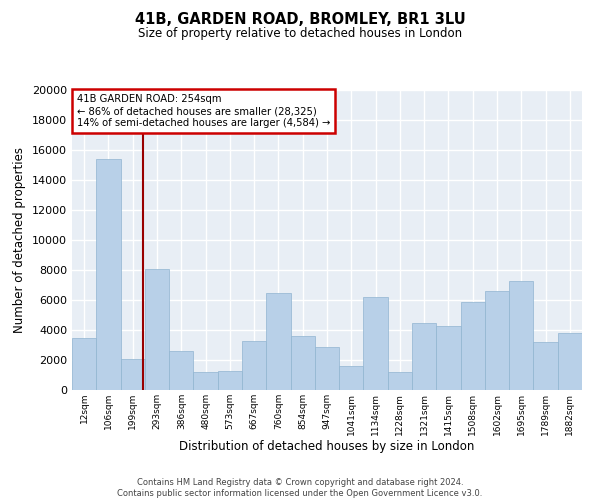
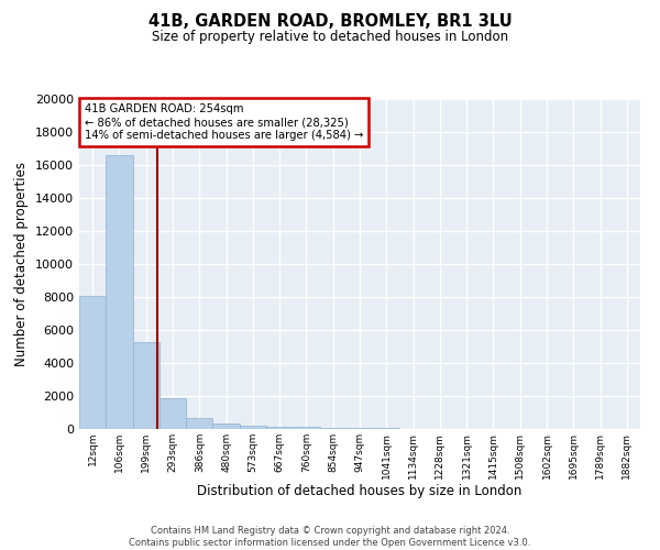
12sqm: 3500 -> 8100
106sqm: 15400 -> 16600
199sqm: 2100 -> 5300
293sqm: 8100 -> 1800
386sqm: 2600 -> 600
480sqm: 1200 -> 300
573sqm: 1300 -> 200
667sqm: 3300 -> 200
760sqm: 6500 -> 100
854sqm: 3600 -> 100
947sqm: 2900 -> 100
1041sqm: 1600 -> 0
1134sqm: 6200 -> 0
1228sqm: 1200 -> 0
1321sqm: 4500 -> 0
1415sqm: 4300 -> 0
1508sqm: 5900 -> 0
1602sqm: 6600 -> 0
1695sqm: 7300 -> 0
1789sqm: 3200 -> 0
1882sqm: 3800 -> 0
